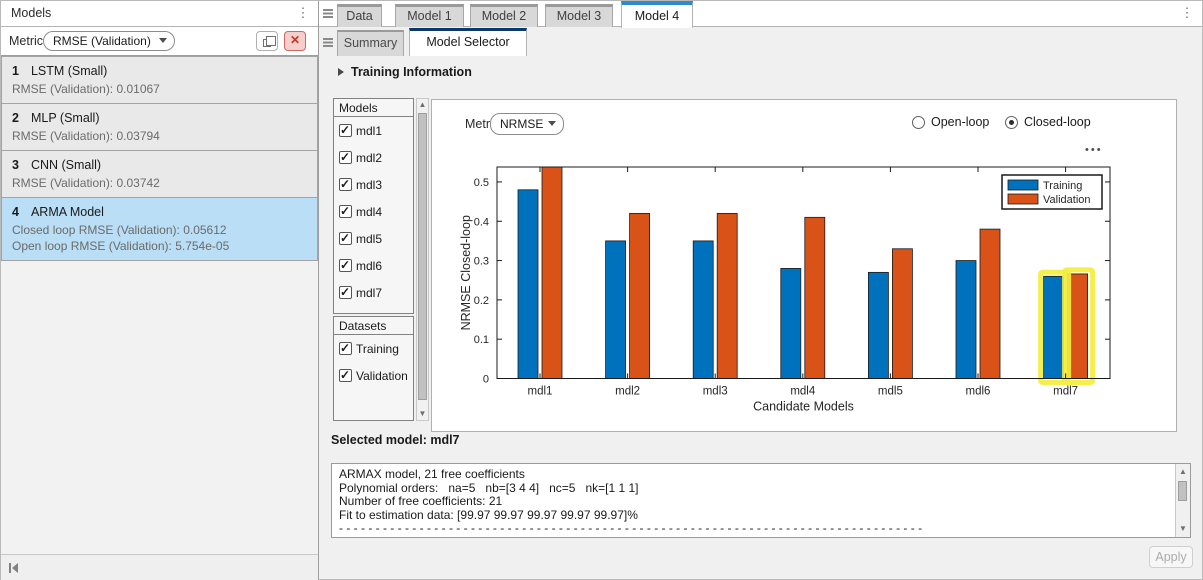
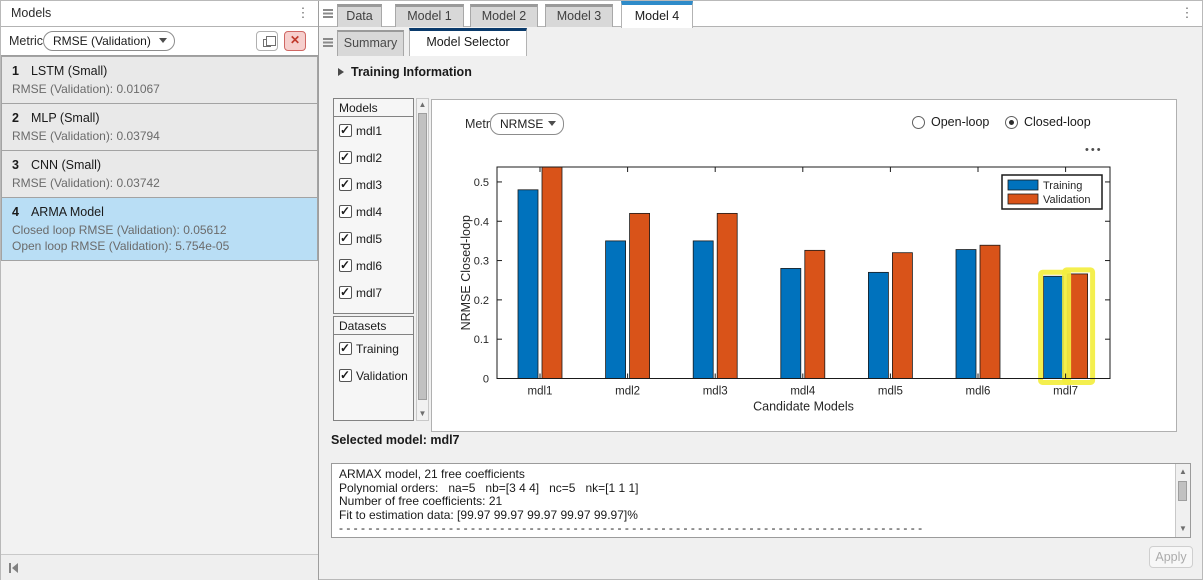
Validation/mdl4: 0.41 -> 0.33
Validation/mdl5: 0.33 -> 0.32
Training/mdl6: 0.30 -> 0.33
Validation/mdl6: 0.38 -> 0.34
